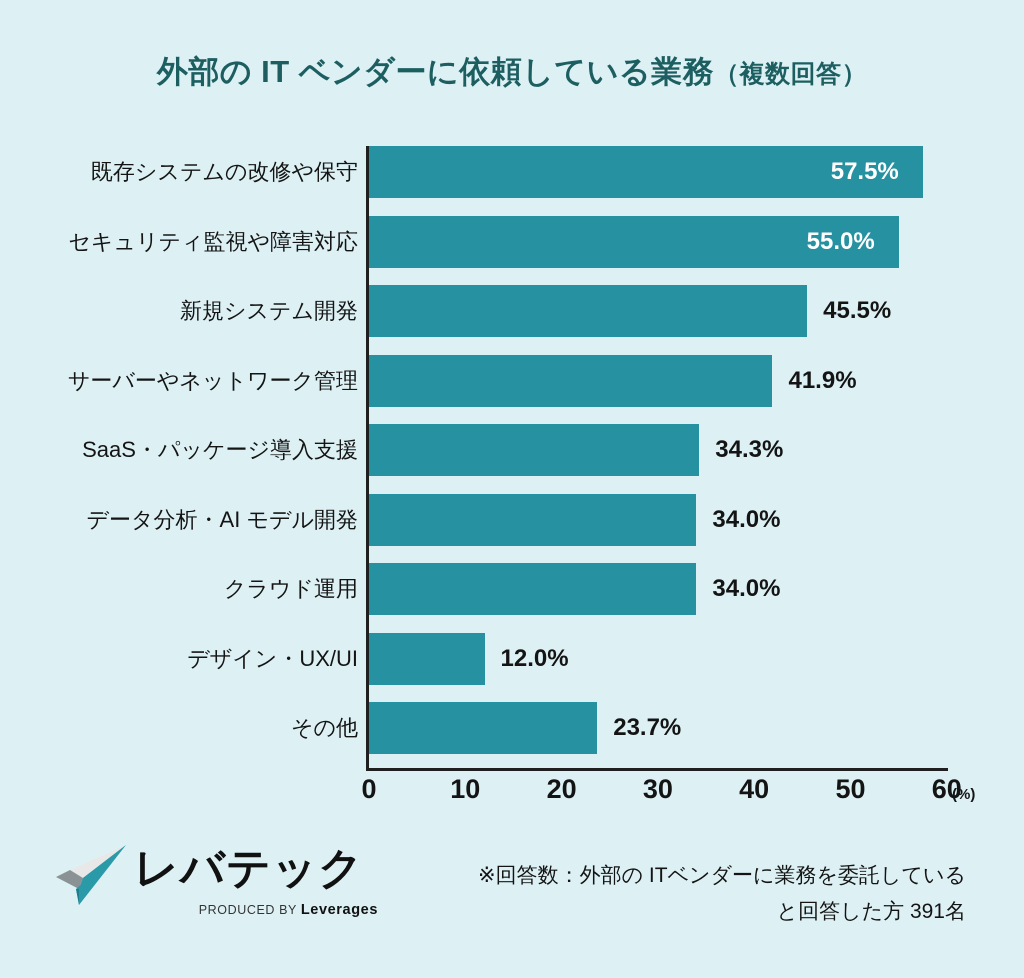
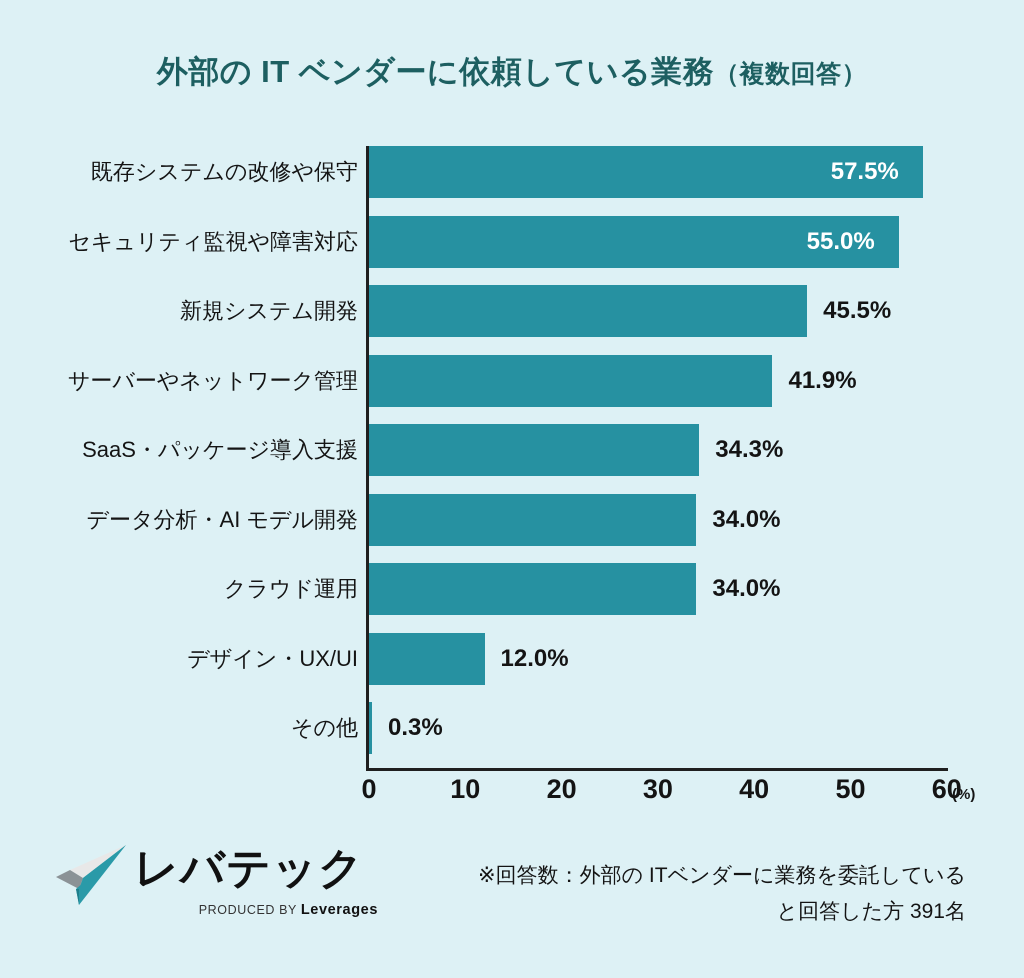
その他: 23.7% -> 0.3%
